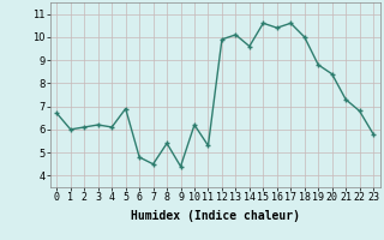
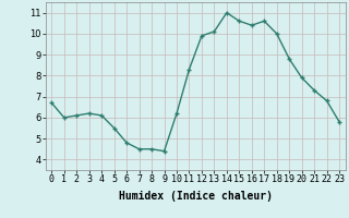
5: 6.9 -> 5.5
8: 5.4 -> 4.5
11: 5.3 -> 8.3
14: 9.6 -> 11.0
20: 8.4 -> 7.9
